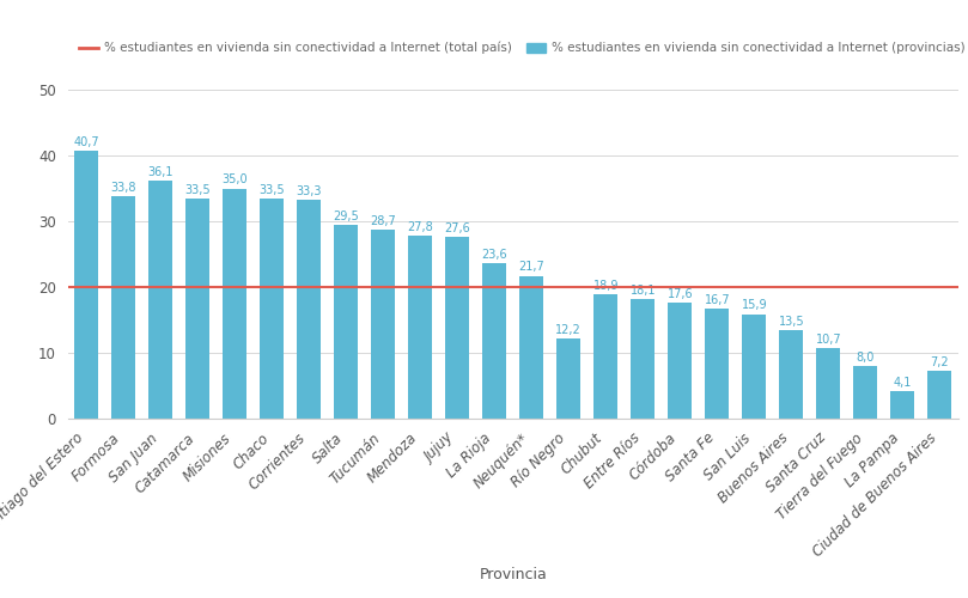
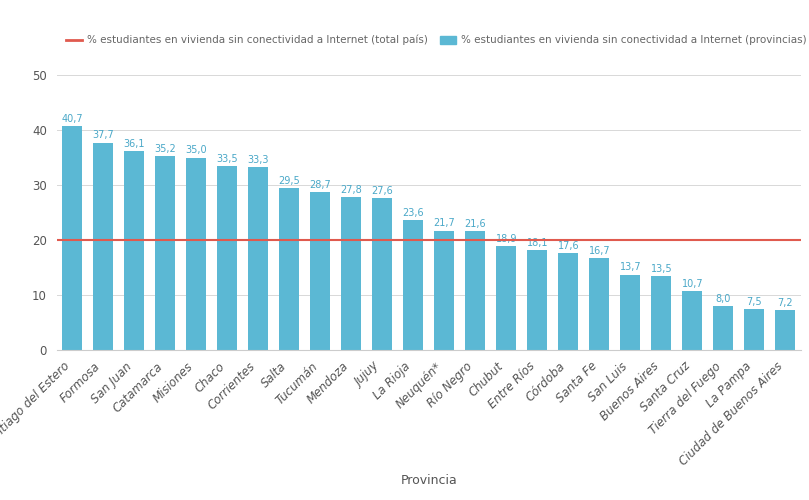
Formosa: 33,8 -> 37,7
Catamarca: 33,5 -> 35,2
Río Negro: 12,2 -> 21,6
San Luis: 15,9 -> 13,7
La Pampa: 4,1 -> 7,5
